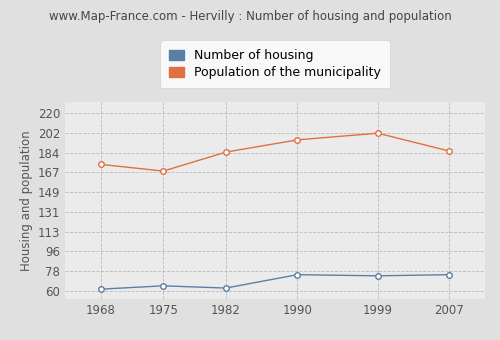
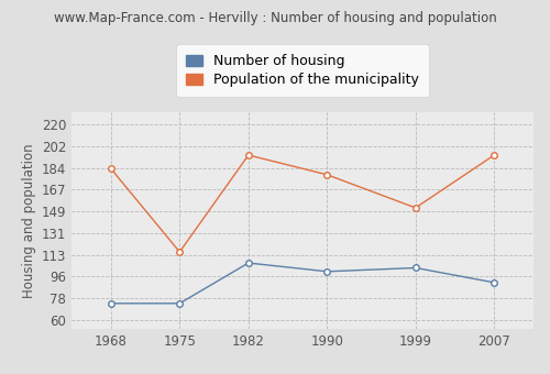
Number of housing/1968: 62 -> 74
Population of the municipality/1968: 174 -> 184
Number of housing/1975: 65 -> 74
Population of the municipality/1975: 168 -> 116
Number of housing/1982: 63 -> 107
Population of the municipality/1982: 185 -> 195
Number of housing/1990: 75 -> 100
Population of the municipality/1990: 196 -> 179
Number of housing/1999: 74 -> 103
Population of the municipality/1999: 202 -> 152
Number of housing/2007: 75 -> 91
Population of the municipality/2007: 186 -> 195
